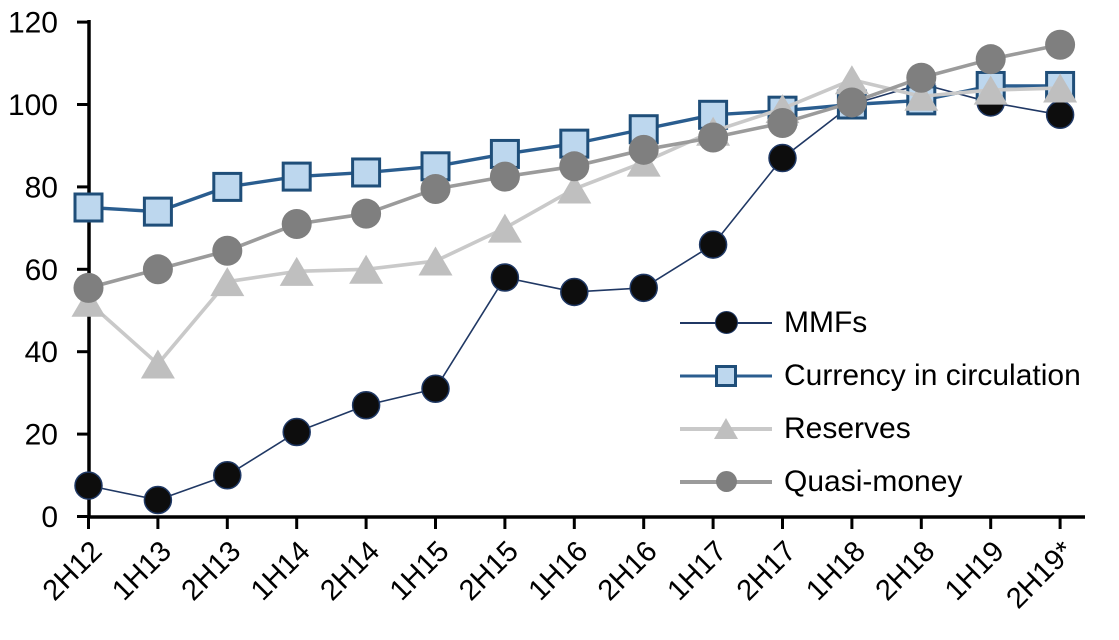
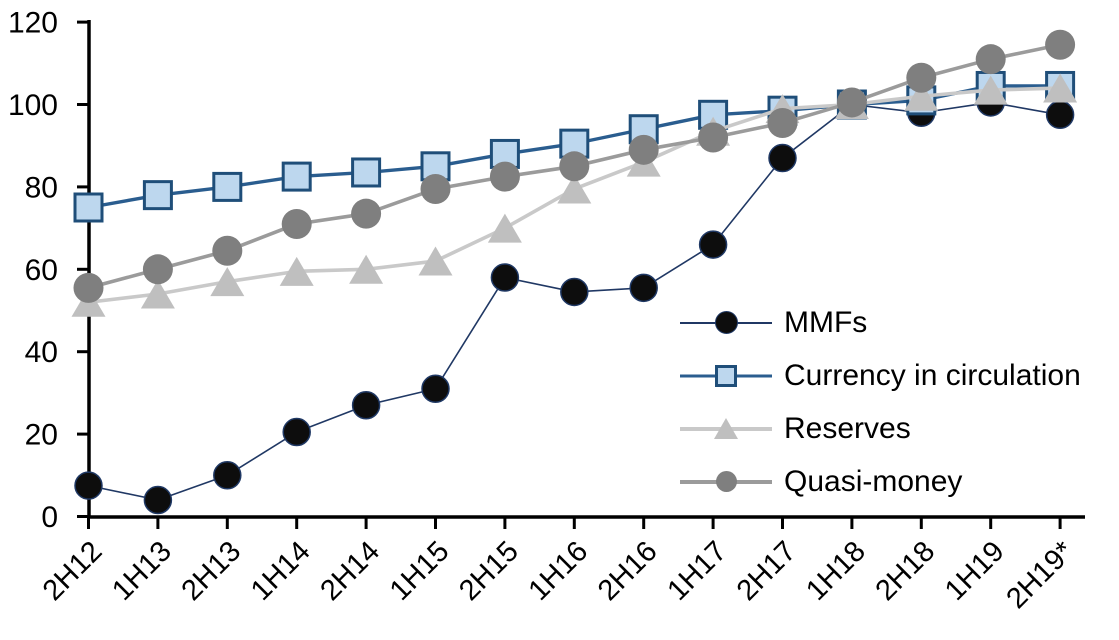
Currency in circulation/1H13: 74 -> 78
Reserves/1H13: 37 -> 54
Reserves/1H18: 106 -> 100
MMFs/2H18: 105 -> 98
